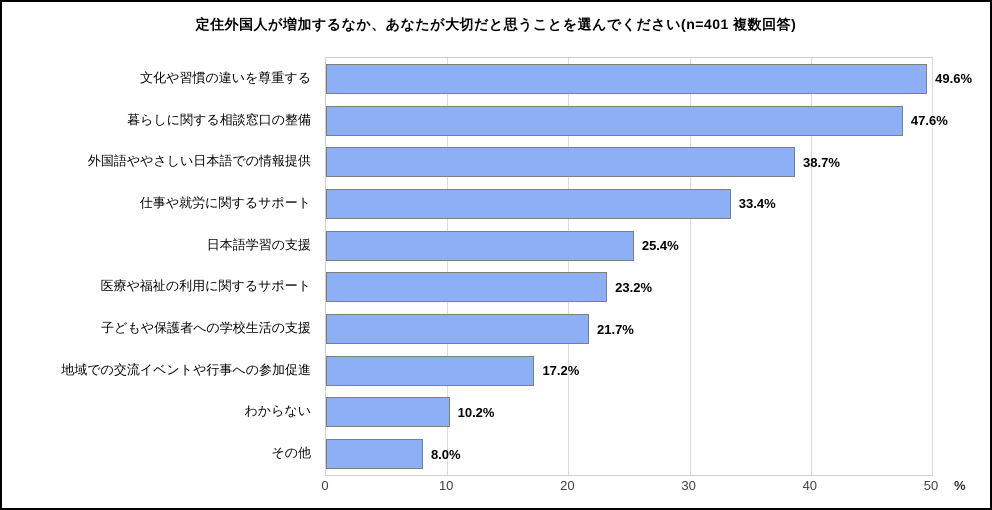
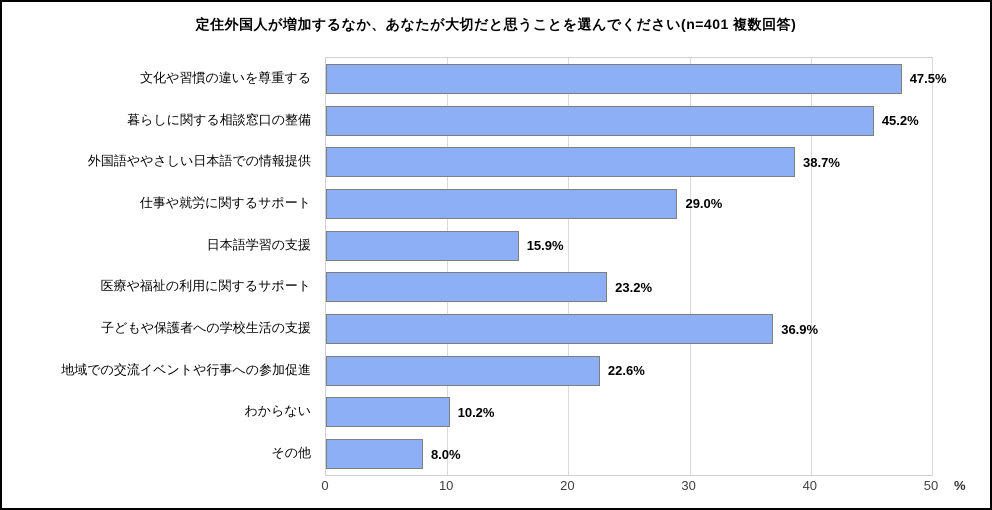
文化や習慣の違いを尊重する: 49.6% -> 47.5%
暮らしに関する相談窓口の整備: 47.6% -> 45.2%
仕事や就労に関するサポート: 33.4% -> 29.0%
日本語学習の支援: 25.4% -> 15.9%
子どもや保護者への学校生活の支援: 21.7% -> 36.9%
地域での交流イベントや行事への参加促進: 17.2% -> 22.6%
